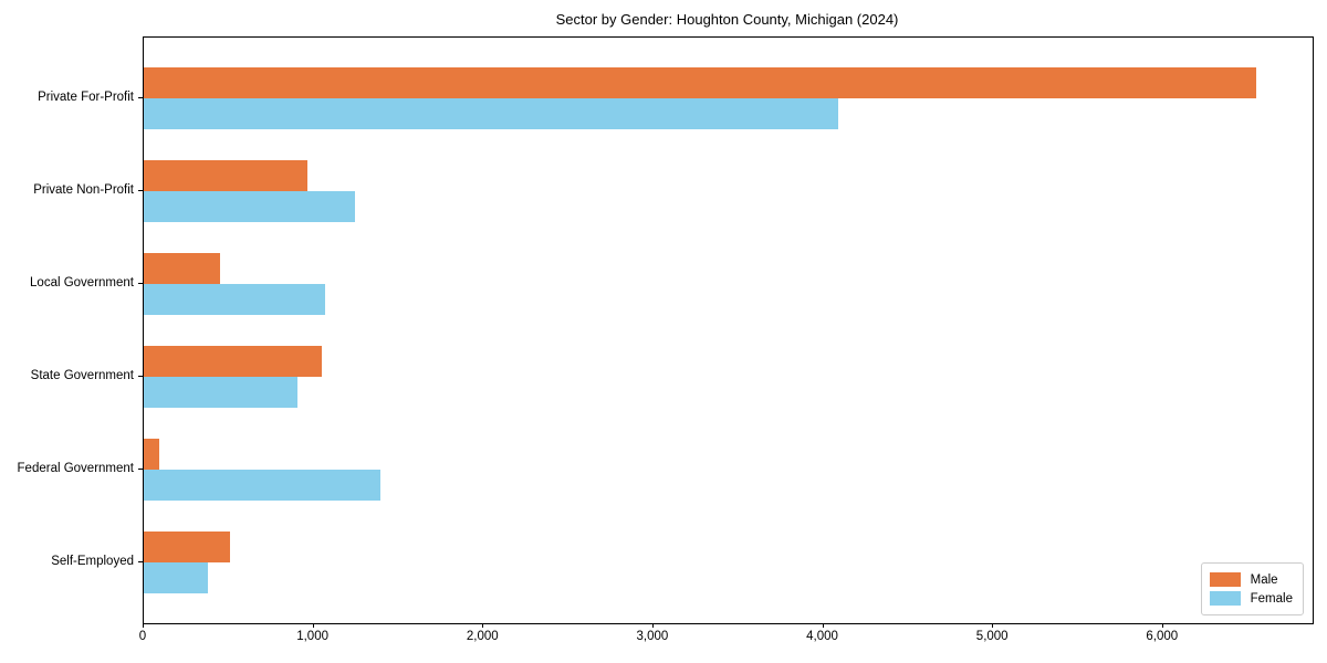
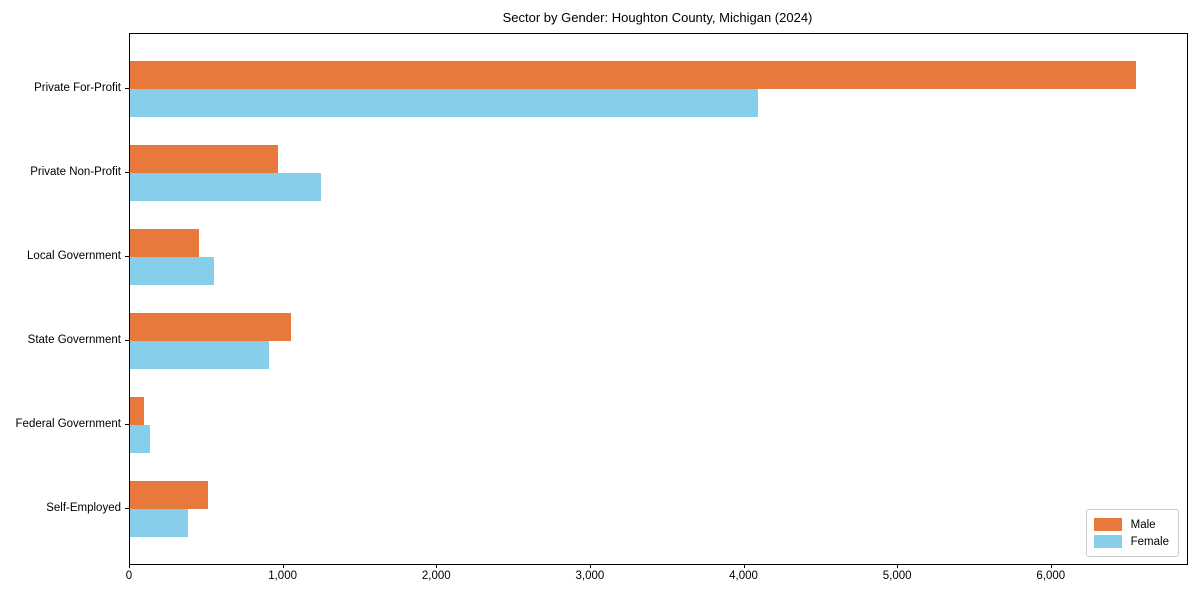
Female/Local Government: 1070 -> 540
Female/Federal Government: 1390 -> 130
